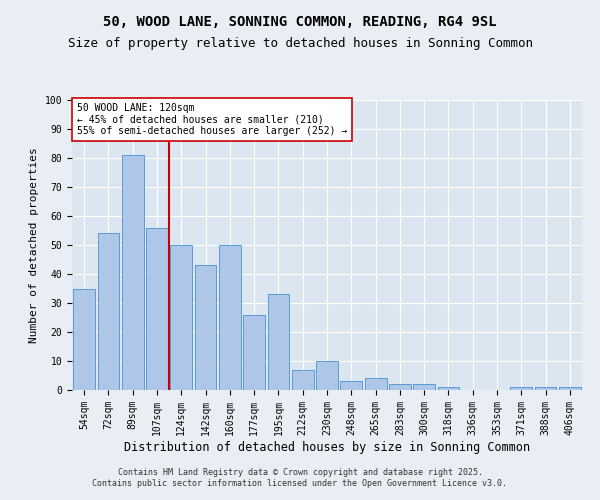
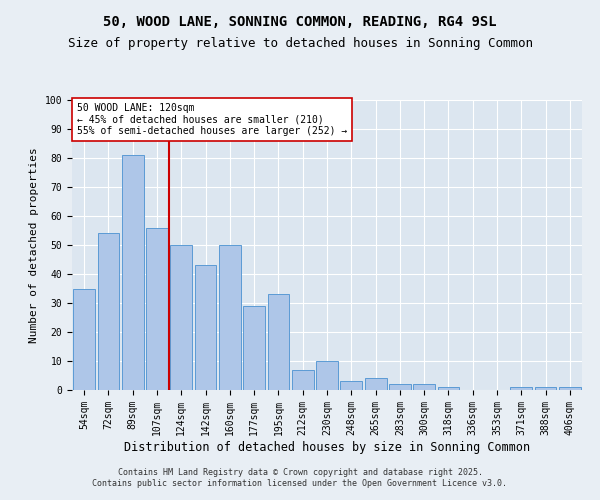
177sqm: 26 -> 29
